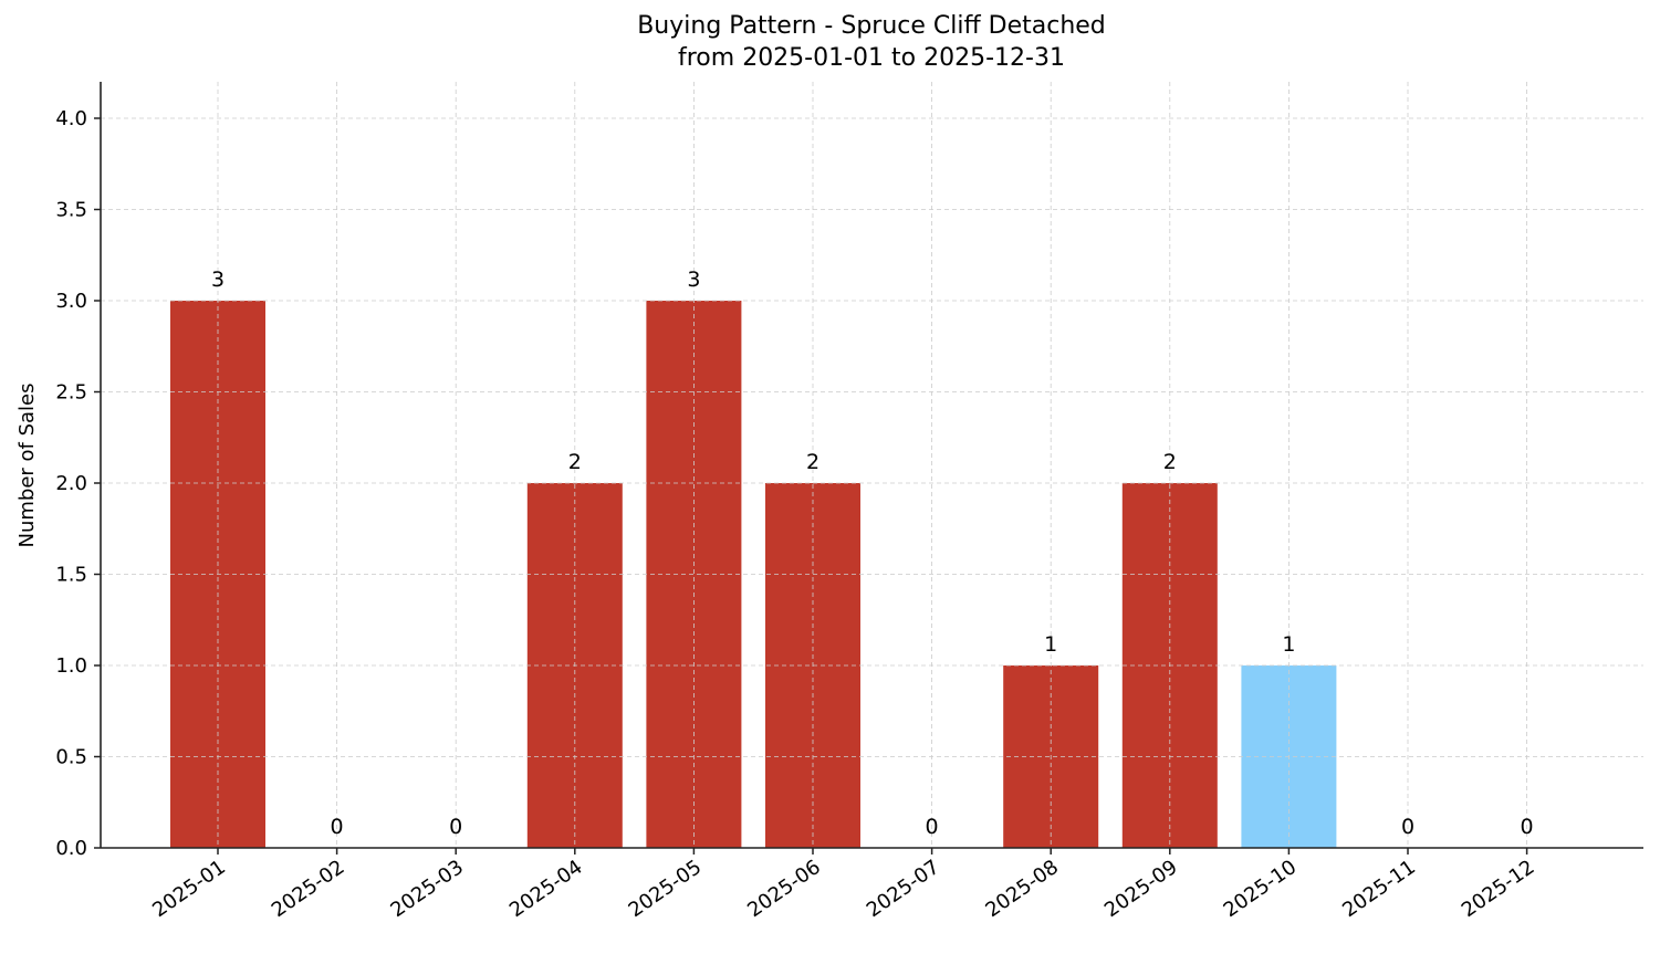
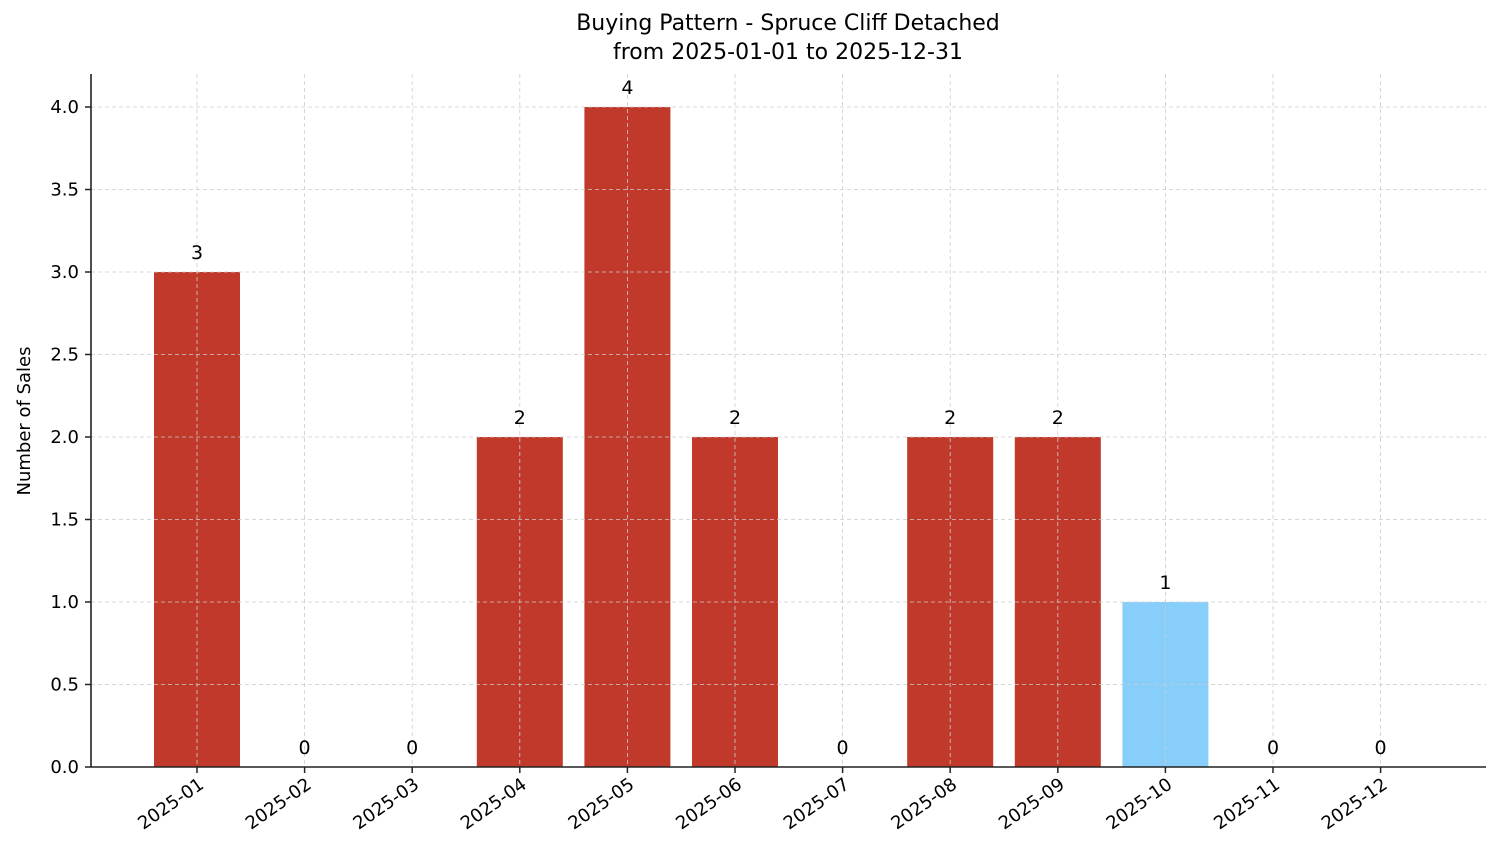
2025-05: 3 -> 4
2025-08: 1 -> 2
